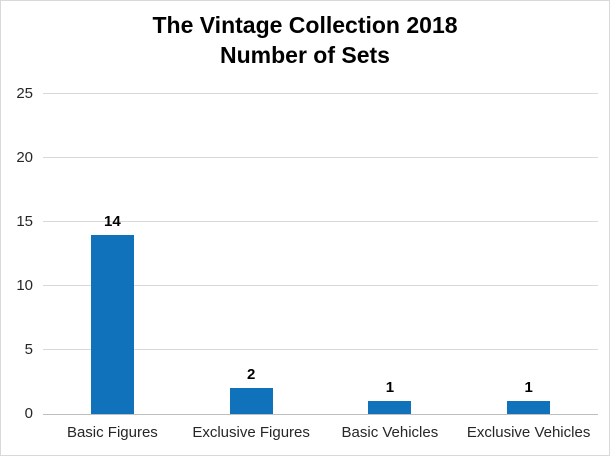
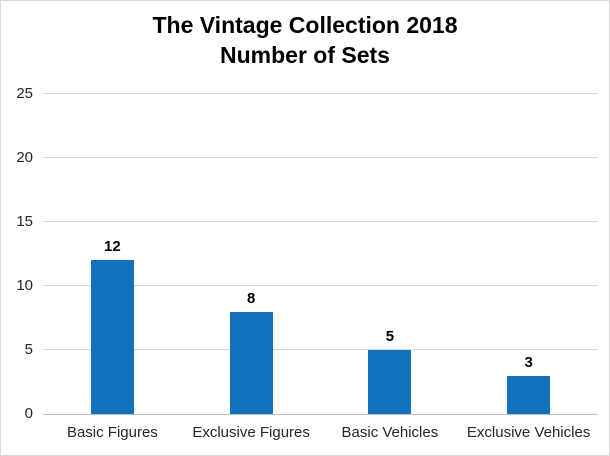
Basic Figures: 14 -> 12
Exclusive Figures: 2 -> 8
Basic Vehicles: 1 -> 5
Exclusive Vehicles: 1 -> 3
